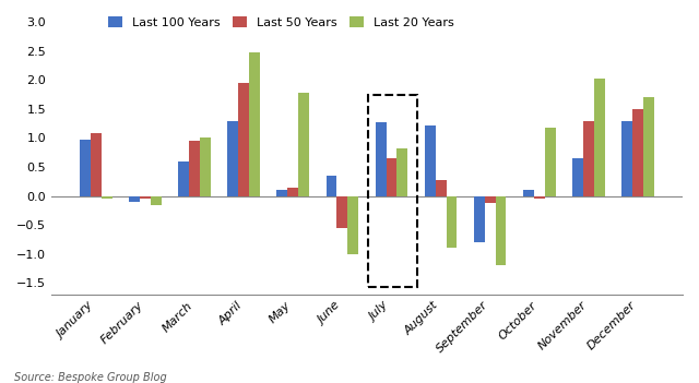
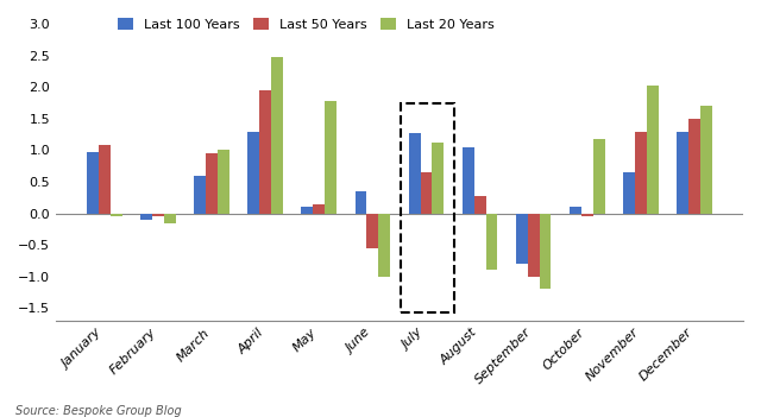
Last 20 Years/July: 0.82 -> 1.12
Last 100 Years/August: 1.22 -> 1.05
Last 50 Years/September: -0.12 -> -1.00
